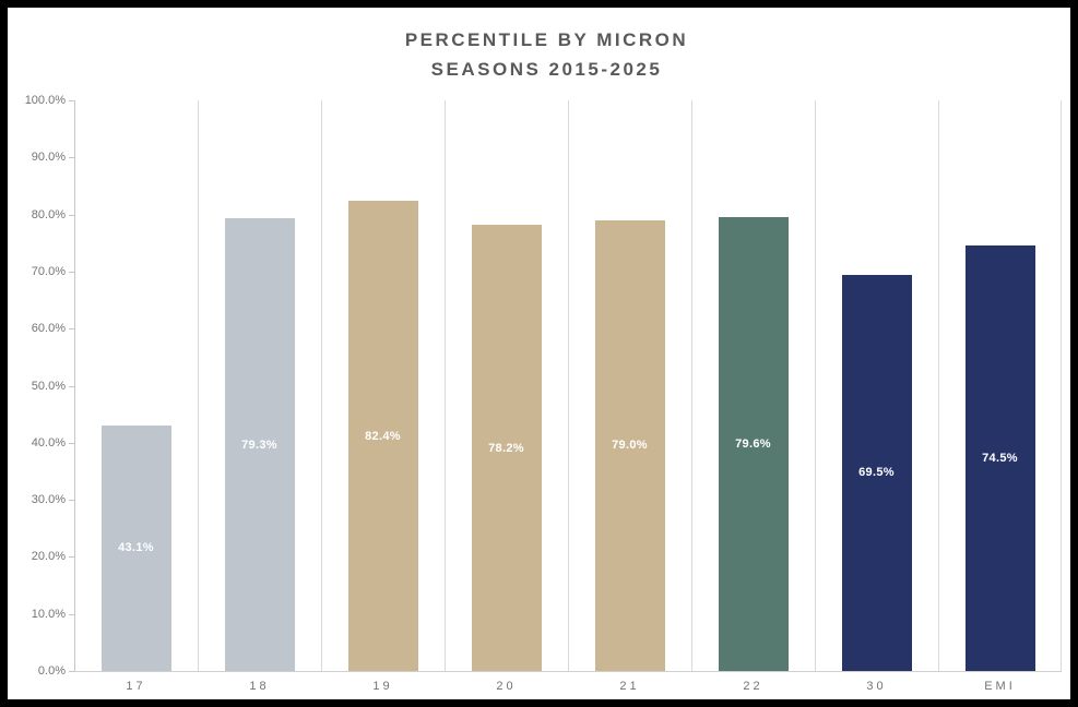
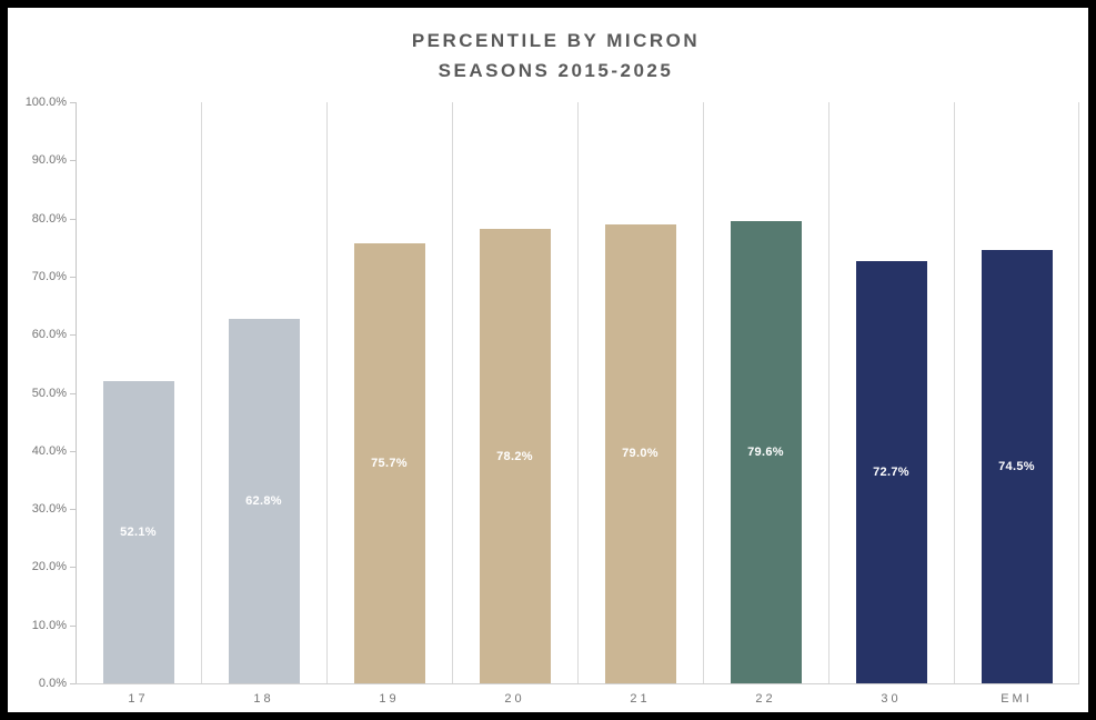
17: 43.1% -> 52.1%
18: 79.3% -> 62.8%
19: 82.4% -> 75.7%
30: 69.5% -> 72.7%
